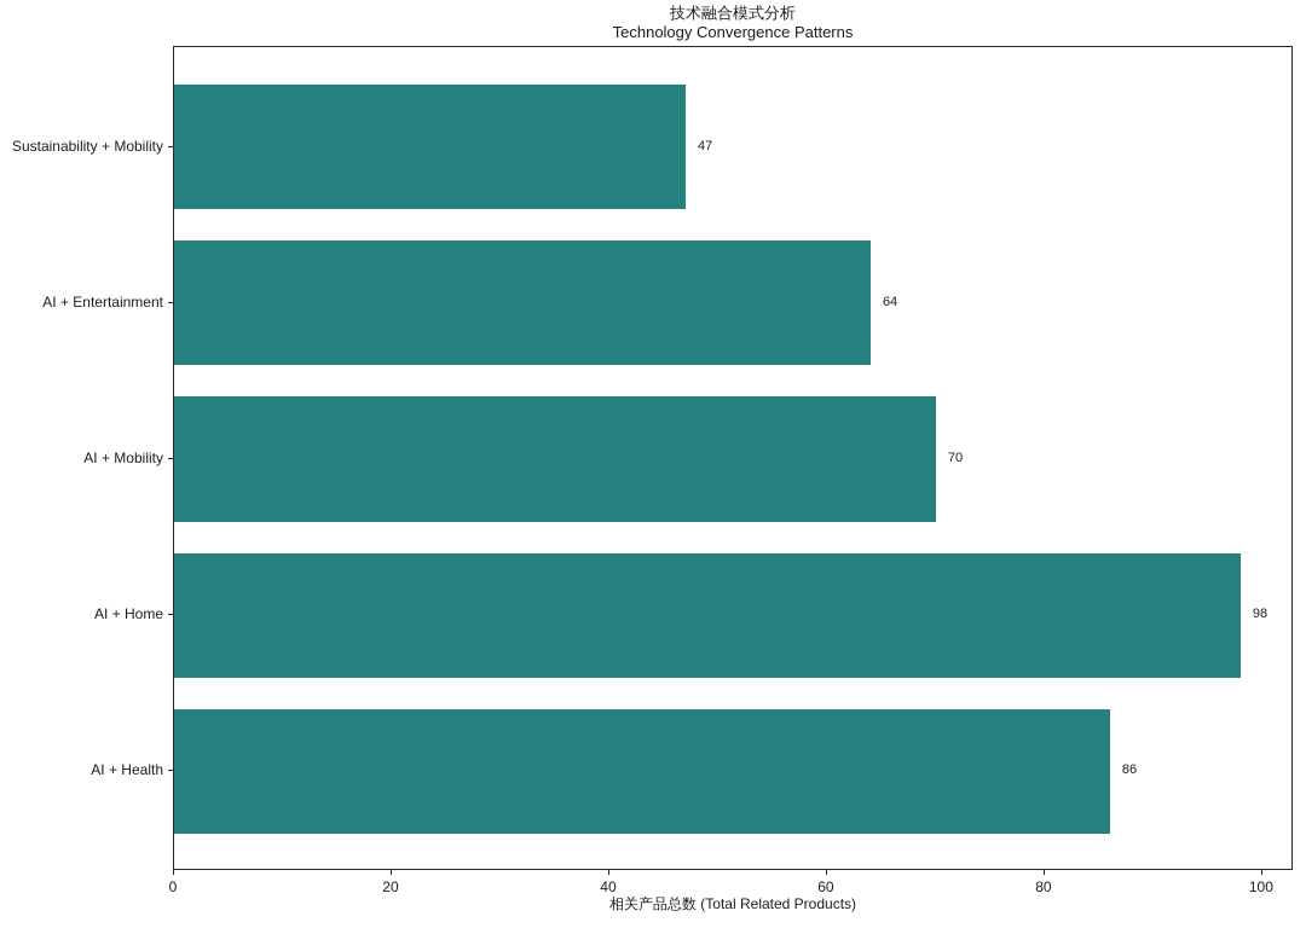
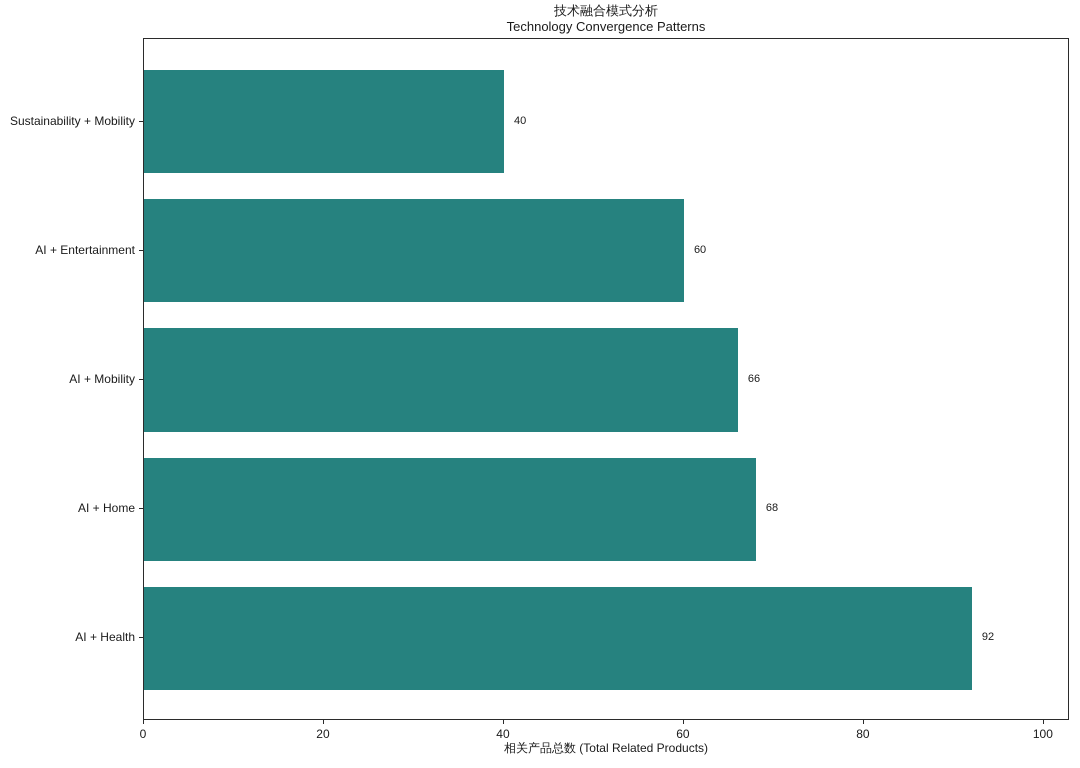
Sustainability + Mobility: 47 -> 40
AI + Entertainment: 64 -> 60
AI + Mobility: 70 -> 66
AI + Home: 98 -> 68
AI + Health: 86 -> 92
